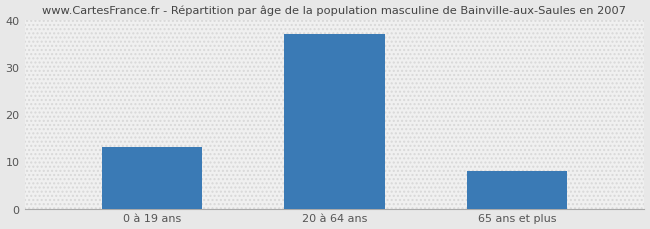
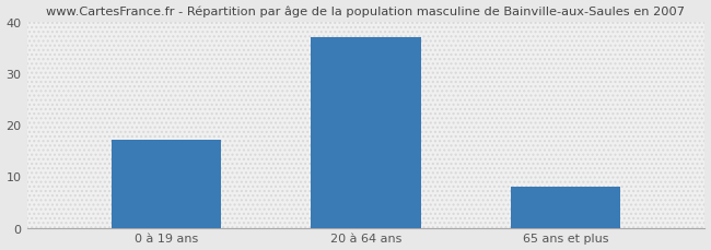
0 à 19 ans: 13 -> 17
